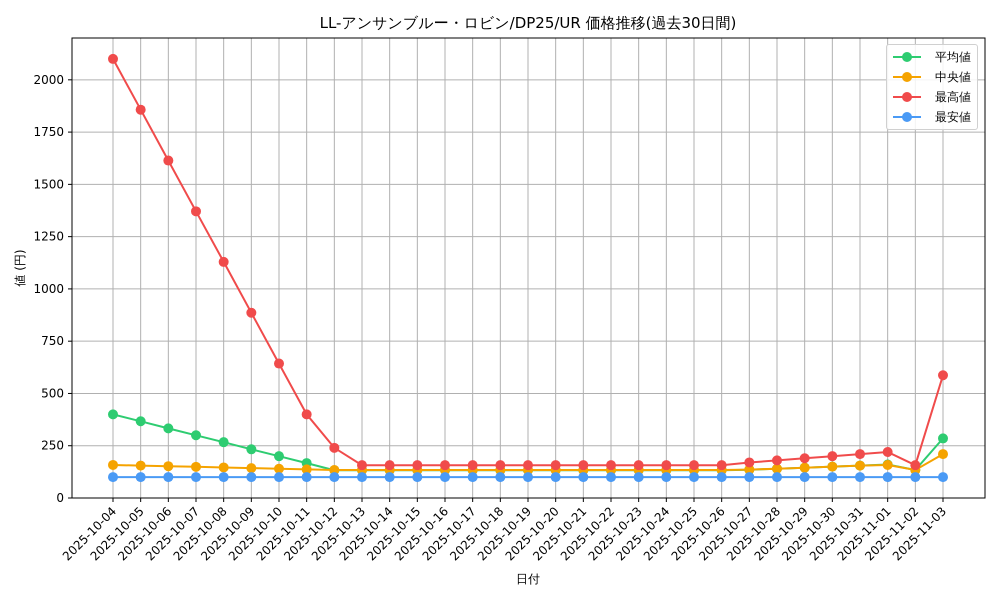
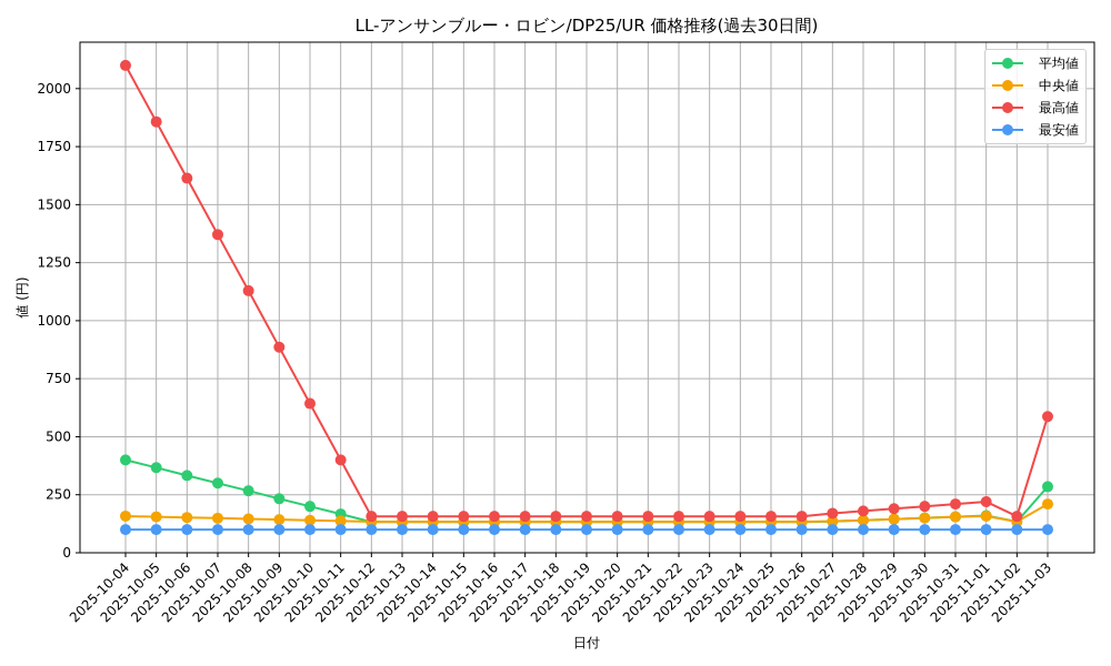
最高値/2025-10-12: 240 -> 160
